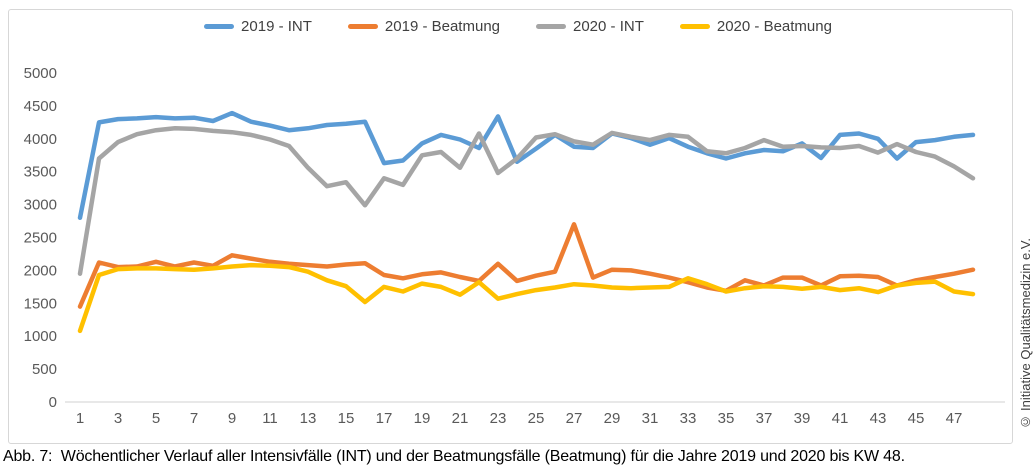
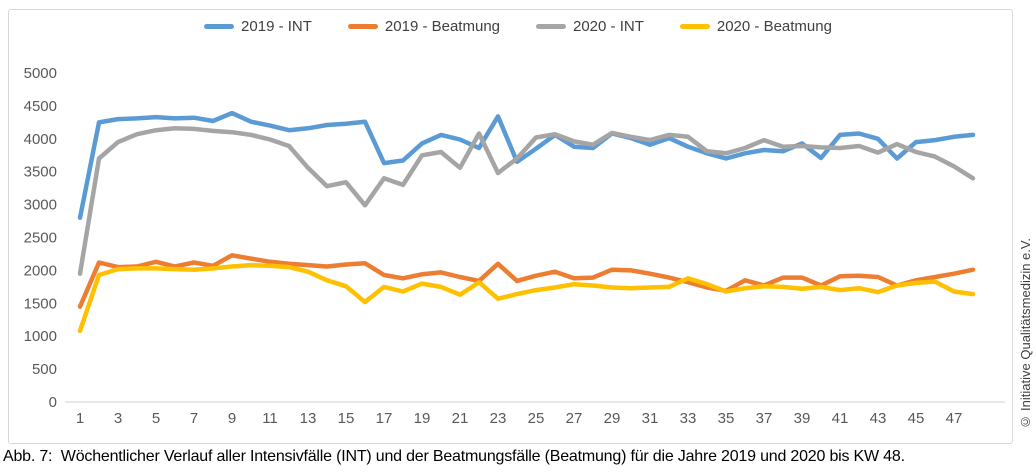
2019 - Beatmung/27: 2700 -> 1900
